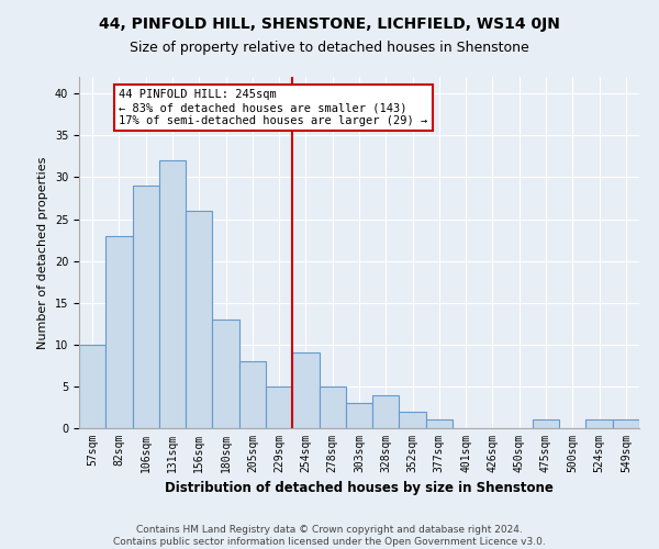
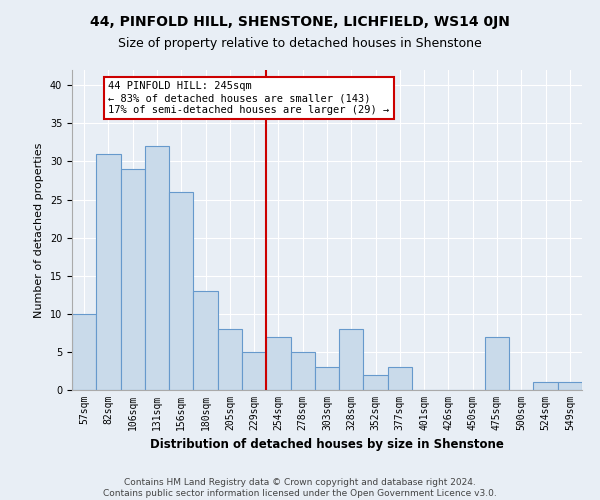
82sqm: 23 -> 31
254sqm: 9 -> 7
328sqm: 4 -> 8
377sqm: 1 -> 3
475sqm: 1 -> 7
